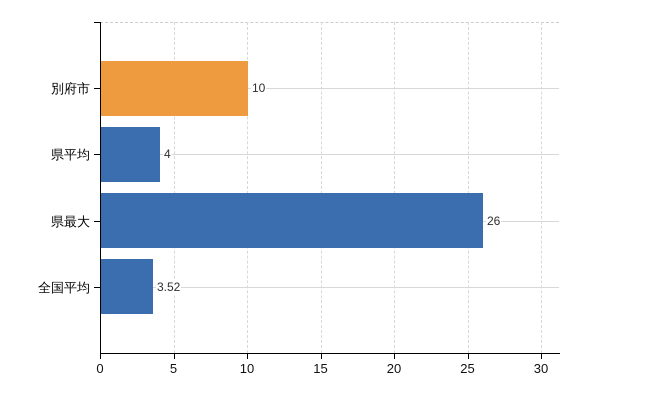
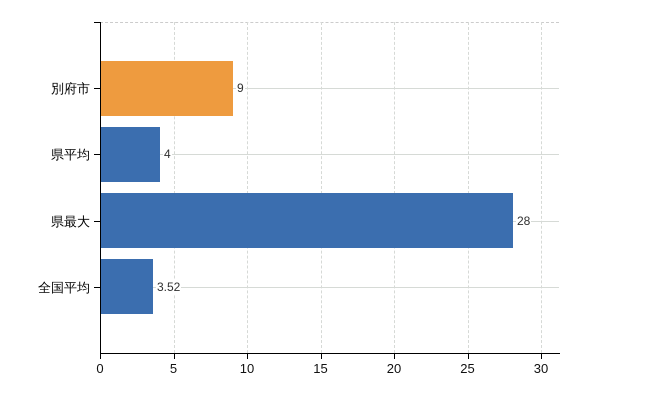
別府市: 10 -> 9
県最大: 26 -> 28
